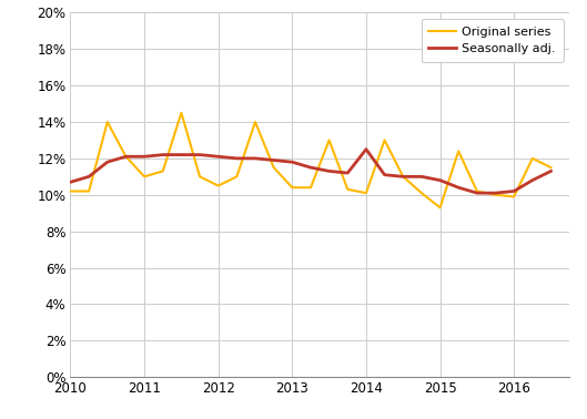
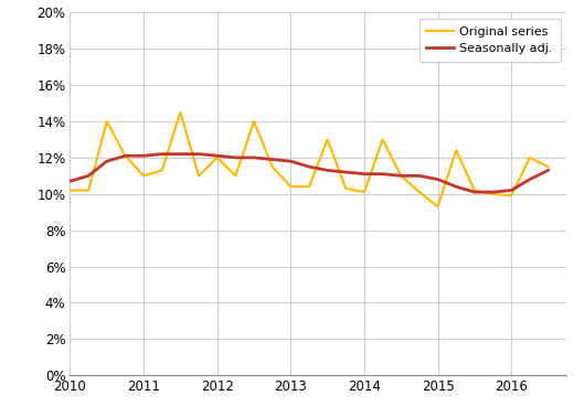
Original series/2012: 10.5% -> 12.0%
Seasonally adj./2014: 12.5% -> 11.1%
